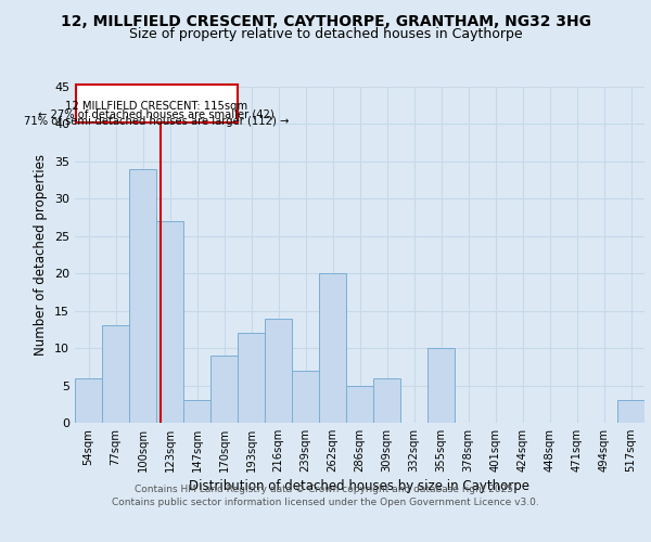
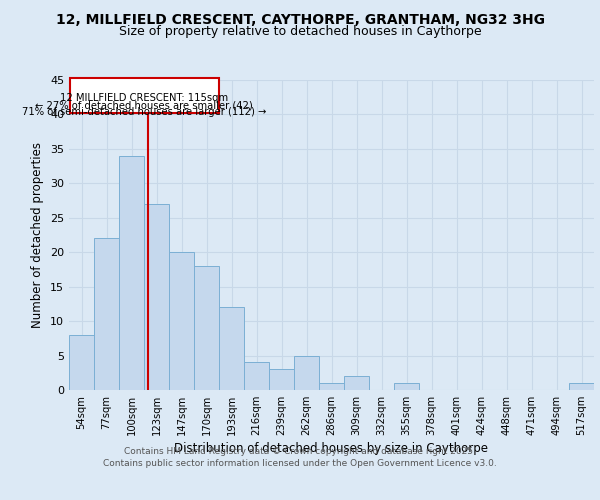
54sqm: 6 -> 8
77sqm: 13 -> 22
147sqm: 3 -> 20
170sqm: 9 -> 18
216sqm: 14 -> 4
239sqm: 7 -> 3
262sqm: 20 -> 5
286sqm: 5 -> 1
309sqm: 6 -> 2
355sqm: 10 -> 1
517sqm: 3 -> 1
